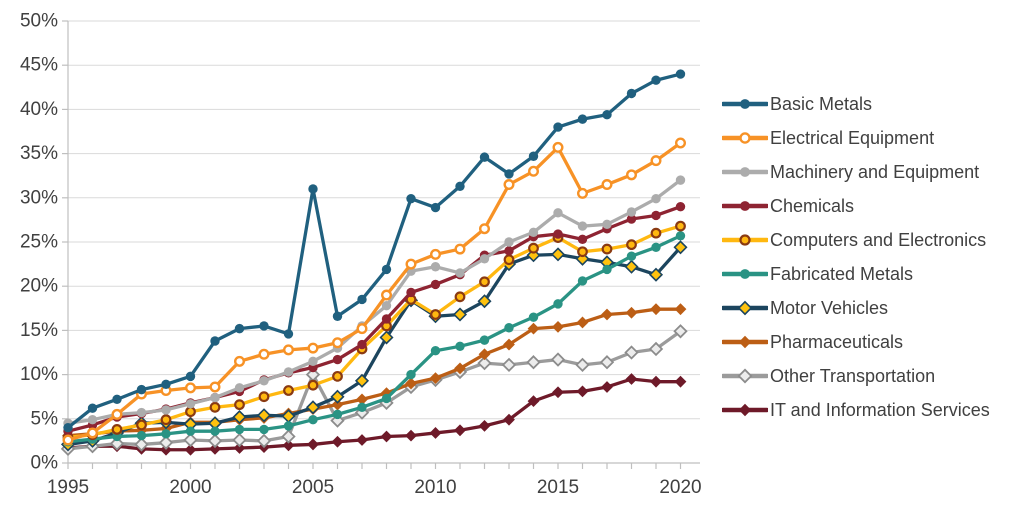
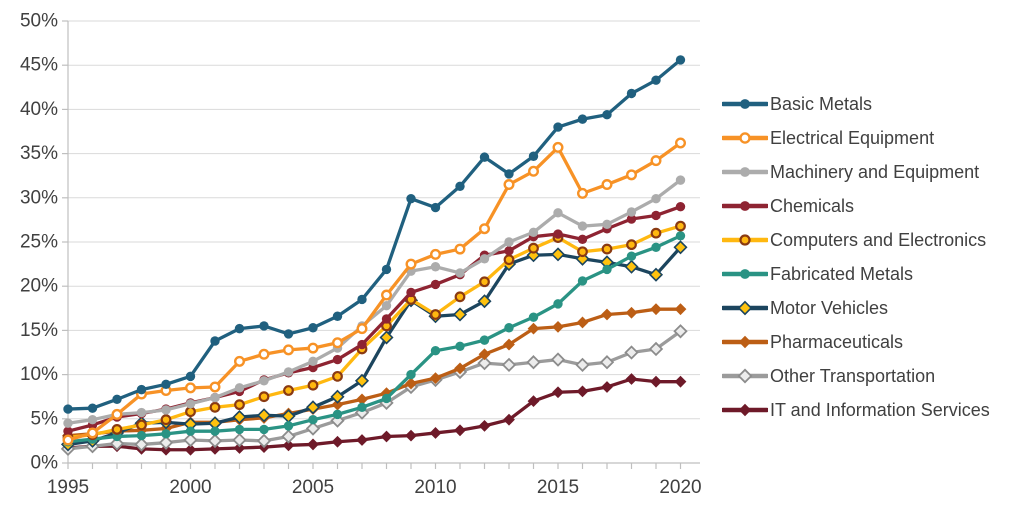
Basic Metals/1995: 4% -> 6%
Basic Metals/2005: 31% -> 15%
Other Transportation/2005: 10% -> 4%
Basic Metals/2020: 44% -> 46%
